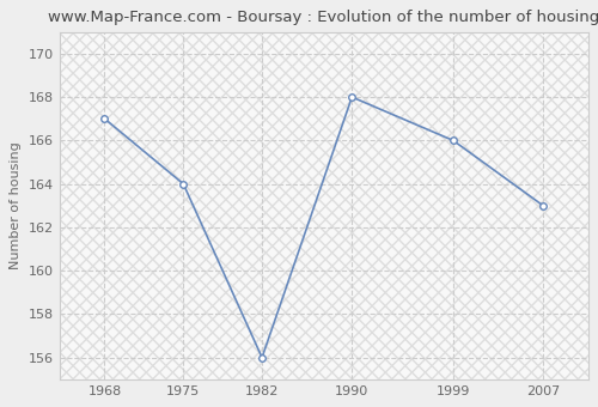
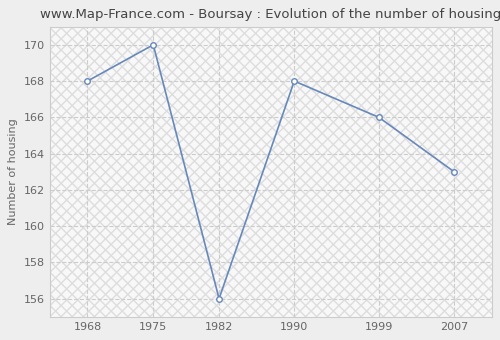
1968: 167 -> 168
1975: 164 -> 170
